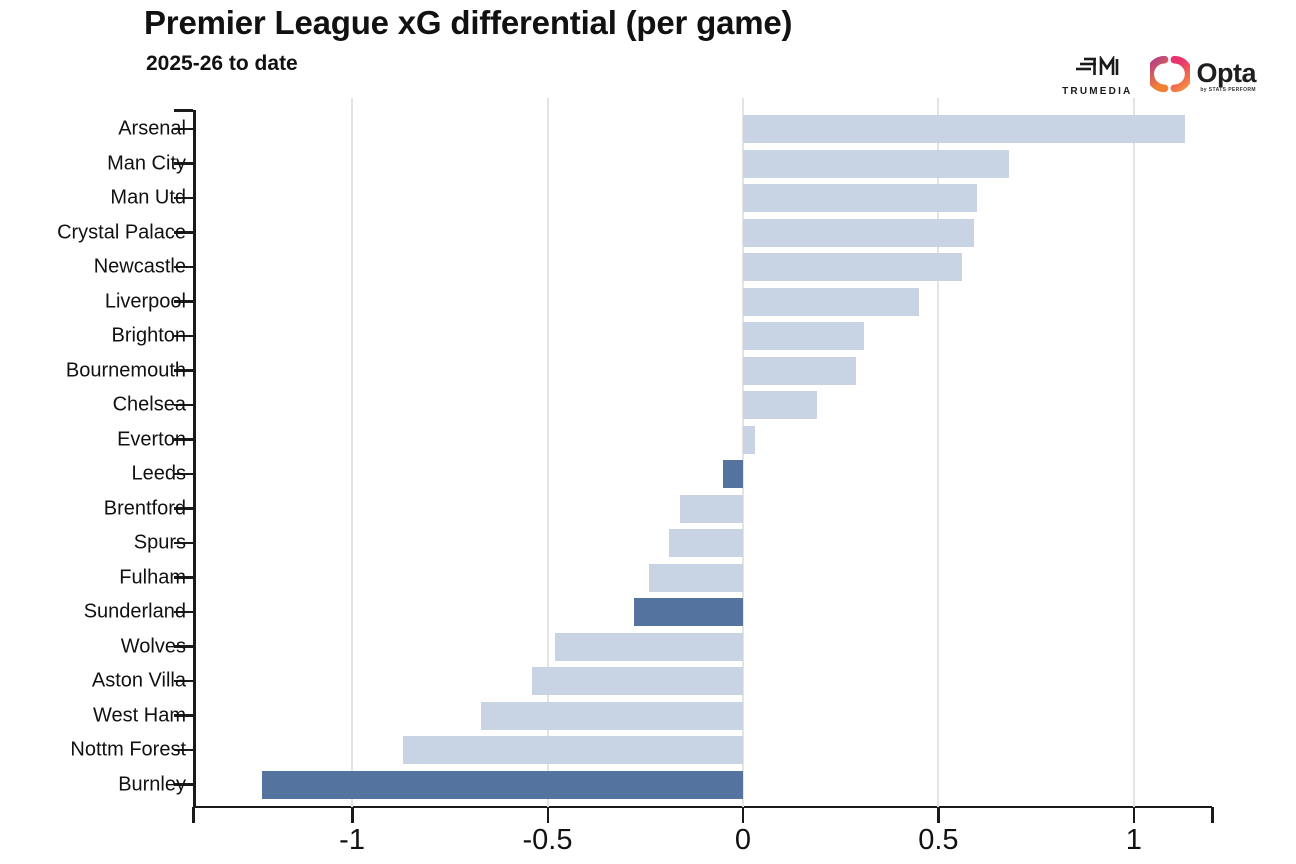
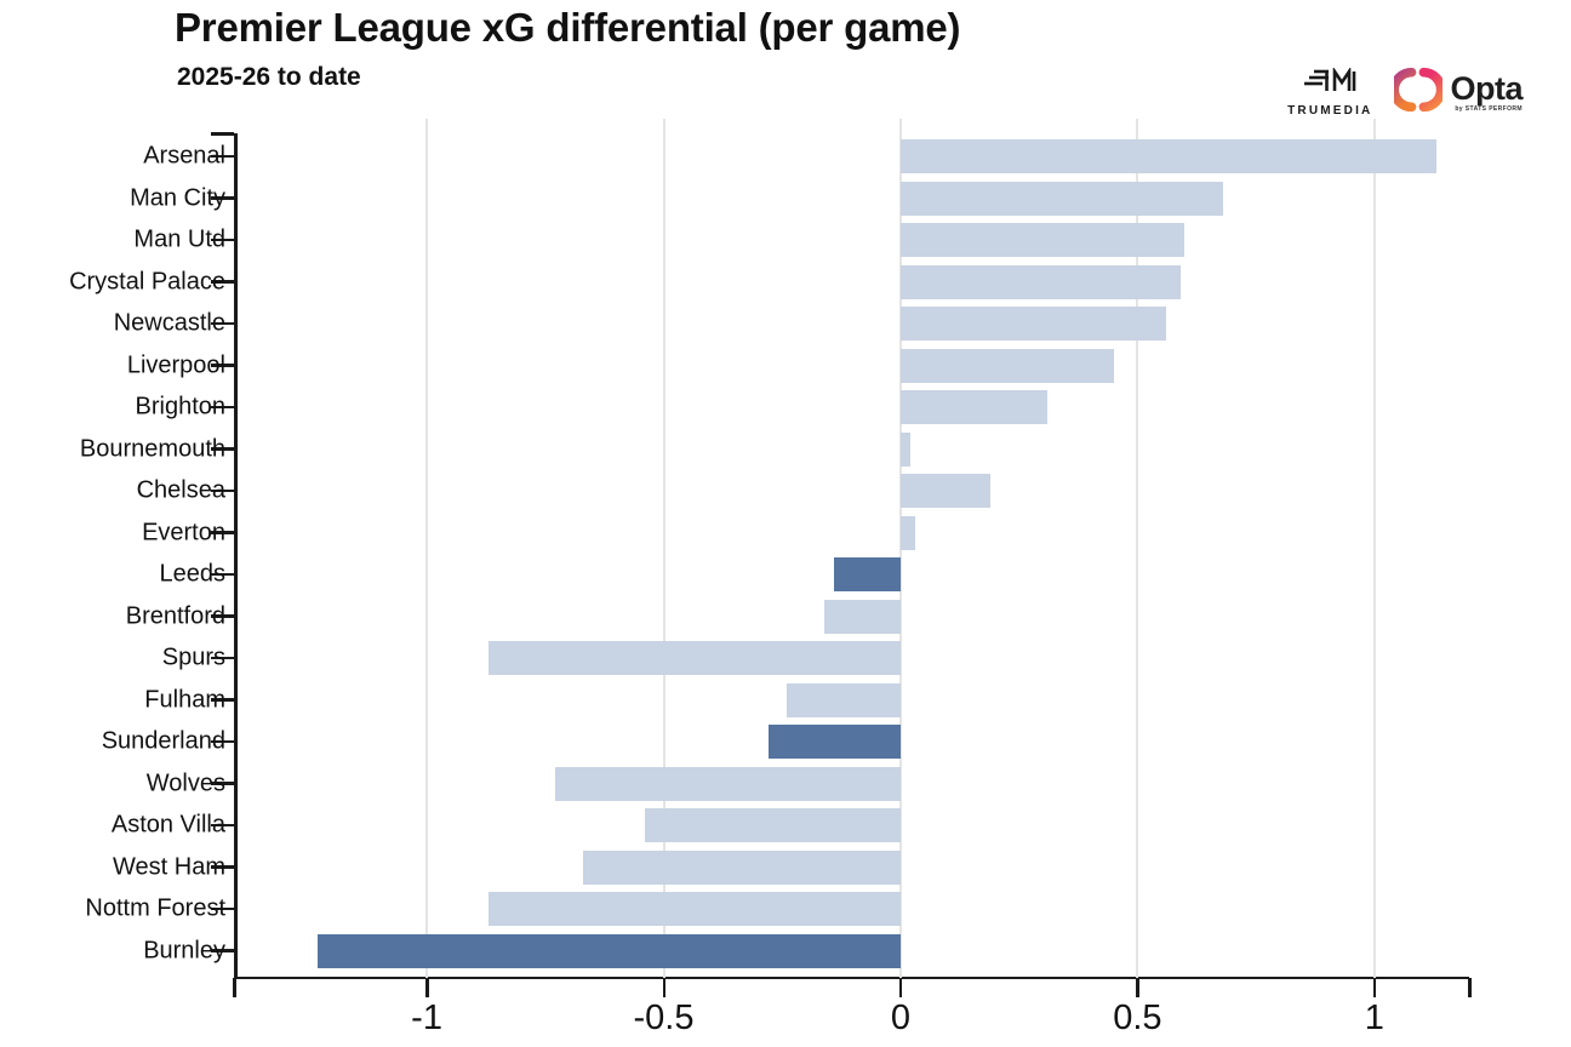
Bournemouth: 0.29 -> 0.02
Leeds: -0.05 -> -0.14
Spurs: -0.19 -> -0.87
Wolves: -0.48 -> -0.73
